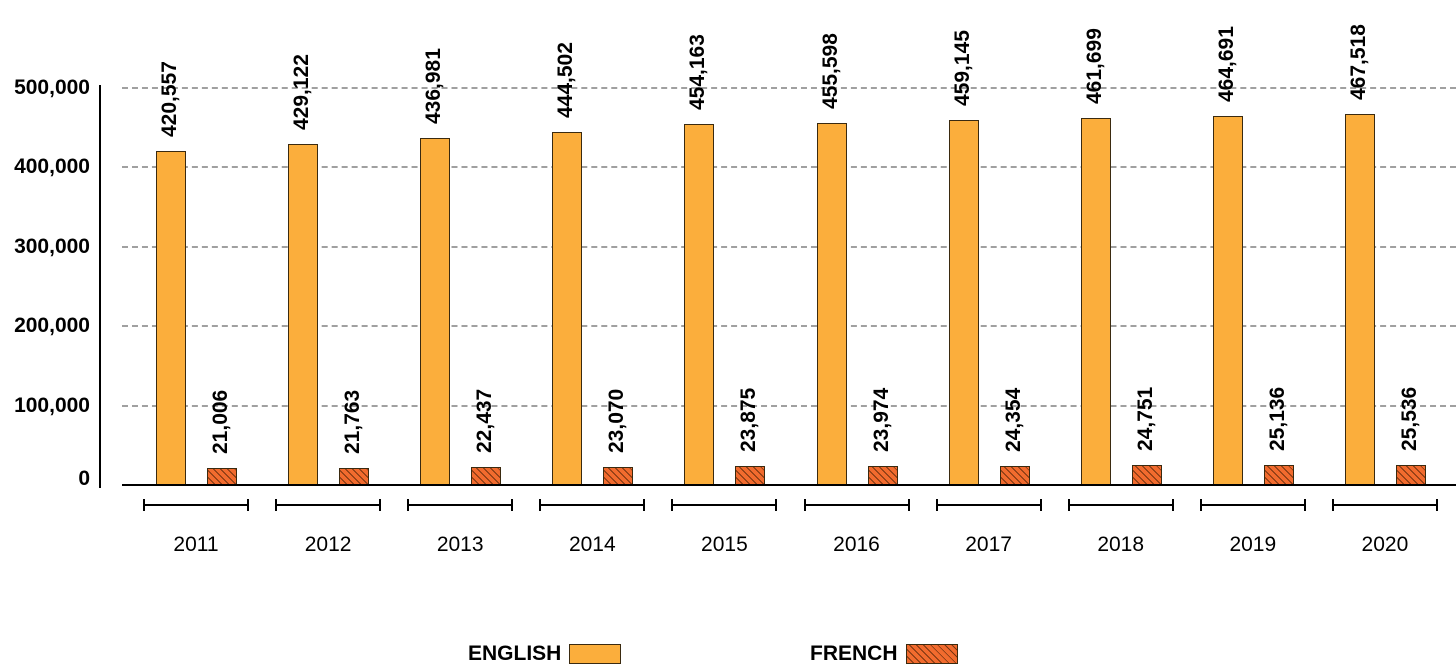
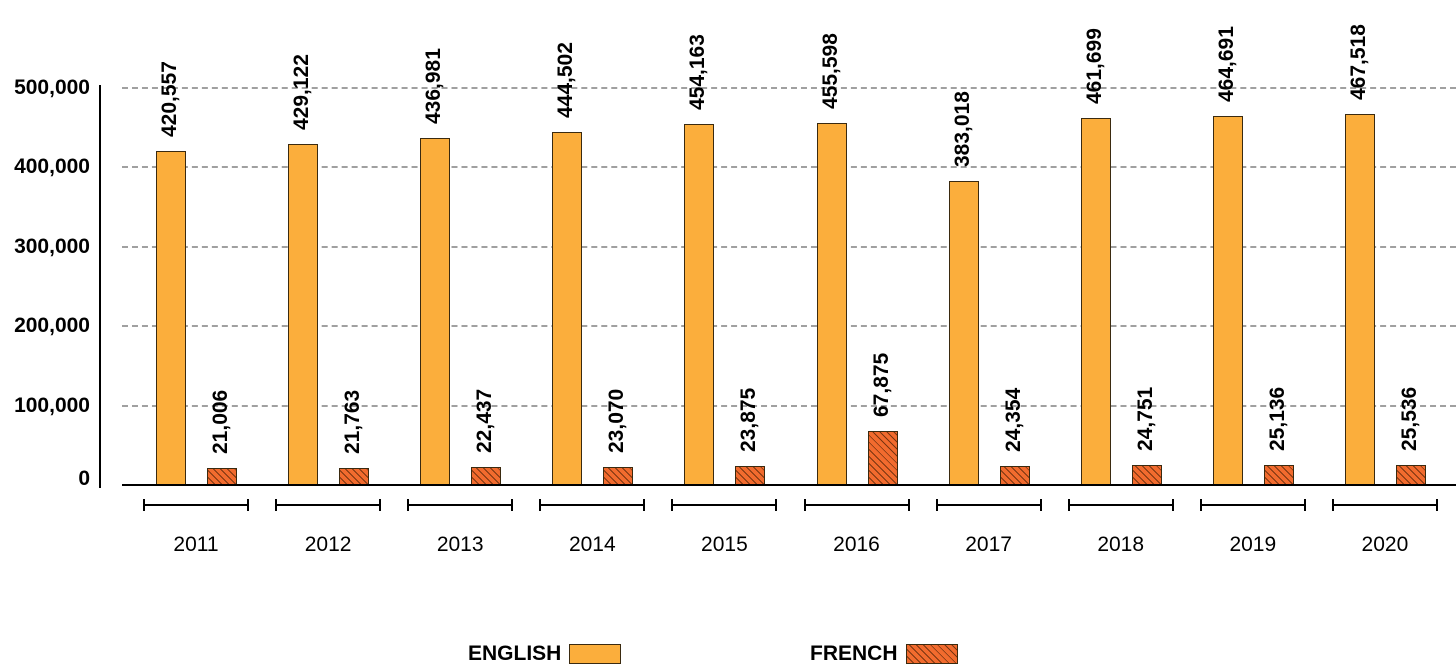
FRENCH/2016: 23,974 -> 67,875
ENGLISH/2017: 459,145 -> 383,018
